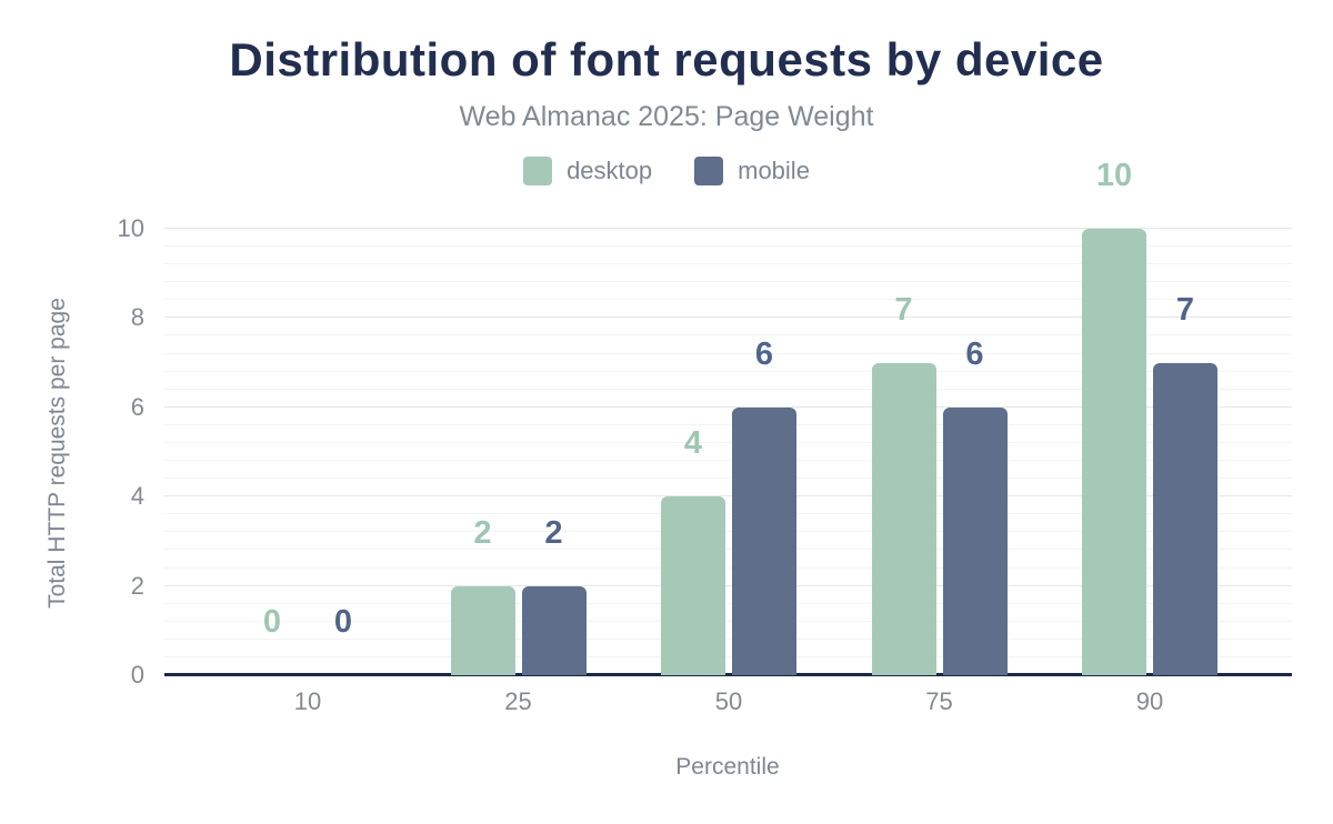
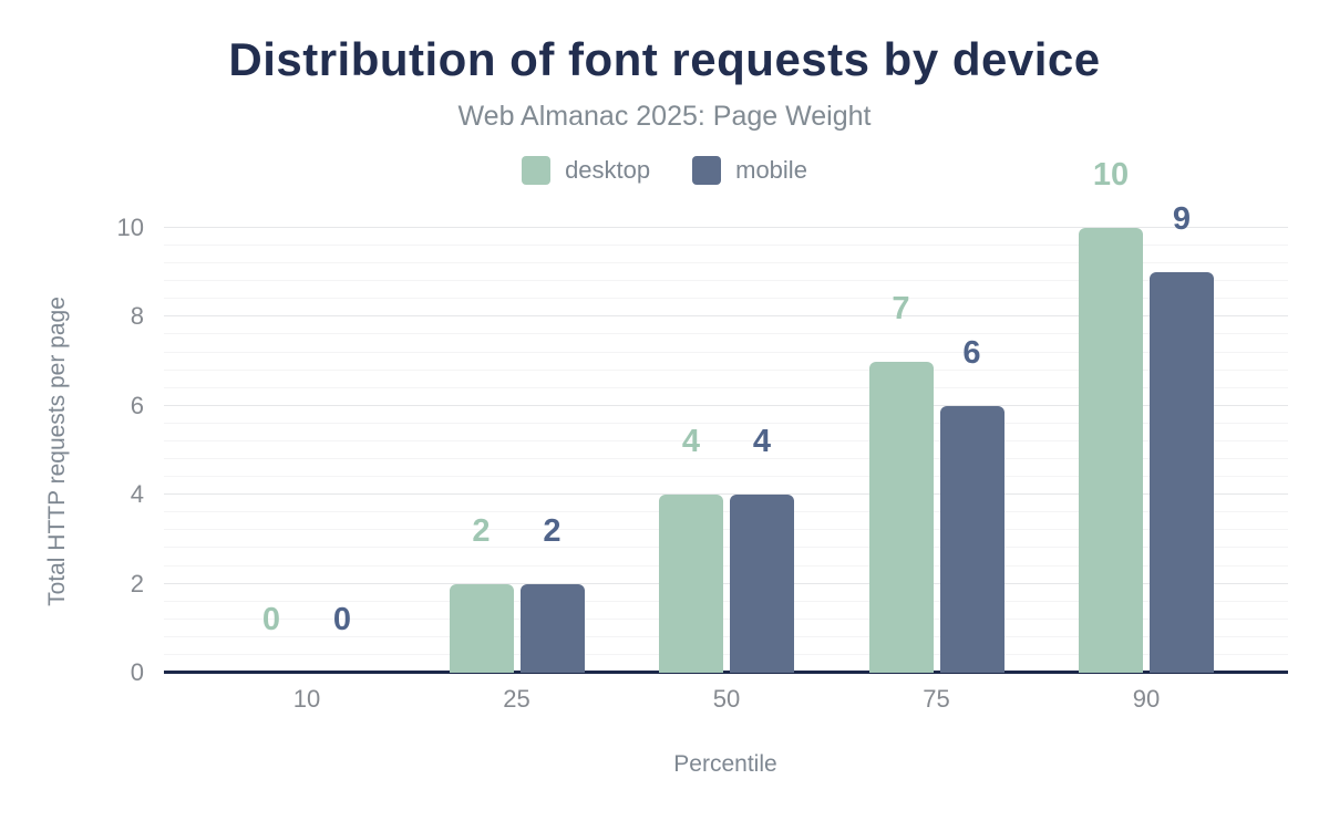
mobile/50: 6 -> 4
mobile/90: 7 -> 9
